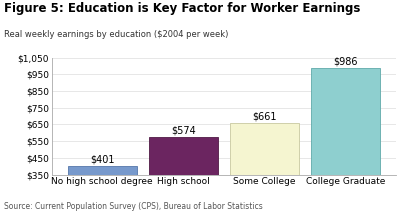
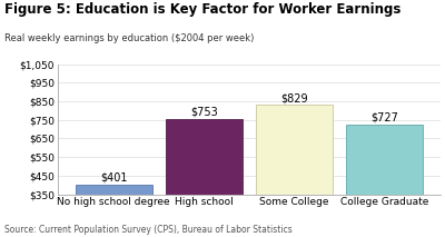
High school: $574 -> $753
Some College: $661 -> $829
College Graduate: $986 -> $727
